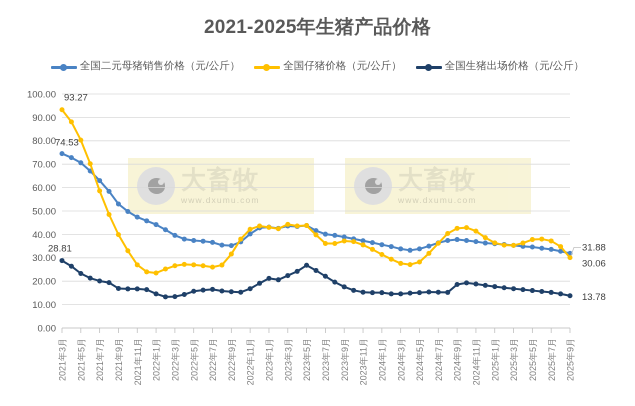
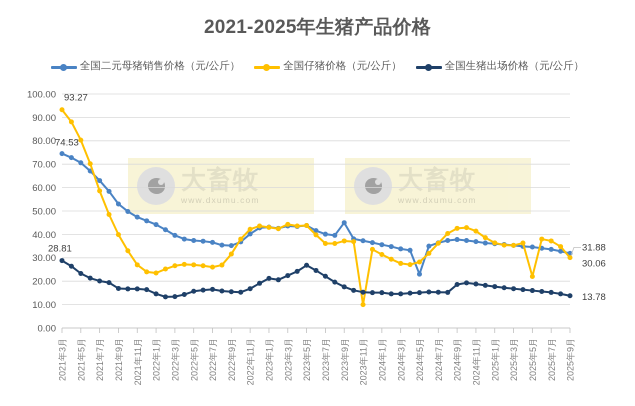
全国二元母猪销售价格（元/公斤）/2023年9月: 39 -> 45
全国仔猪价格（元/公斤）/2023年11月: 36 -> 10
全国二元母猪销售价格（元/公斤）/2024年5月: 34 -> 23
全国仔猪价格（元/公斤）/2025年5月: 38 -> 22
